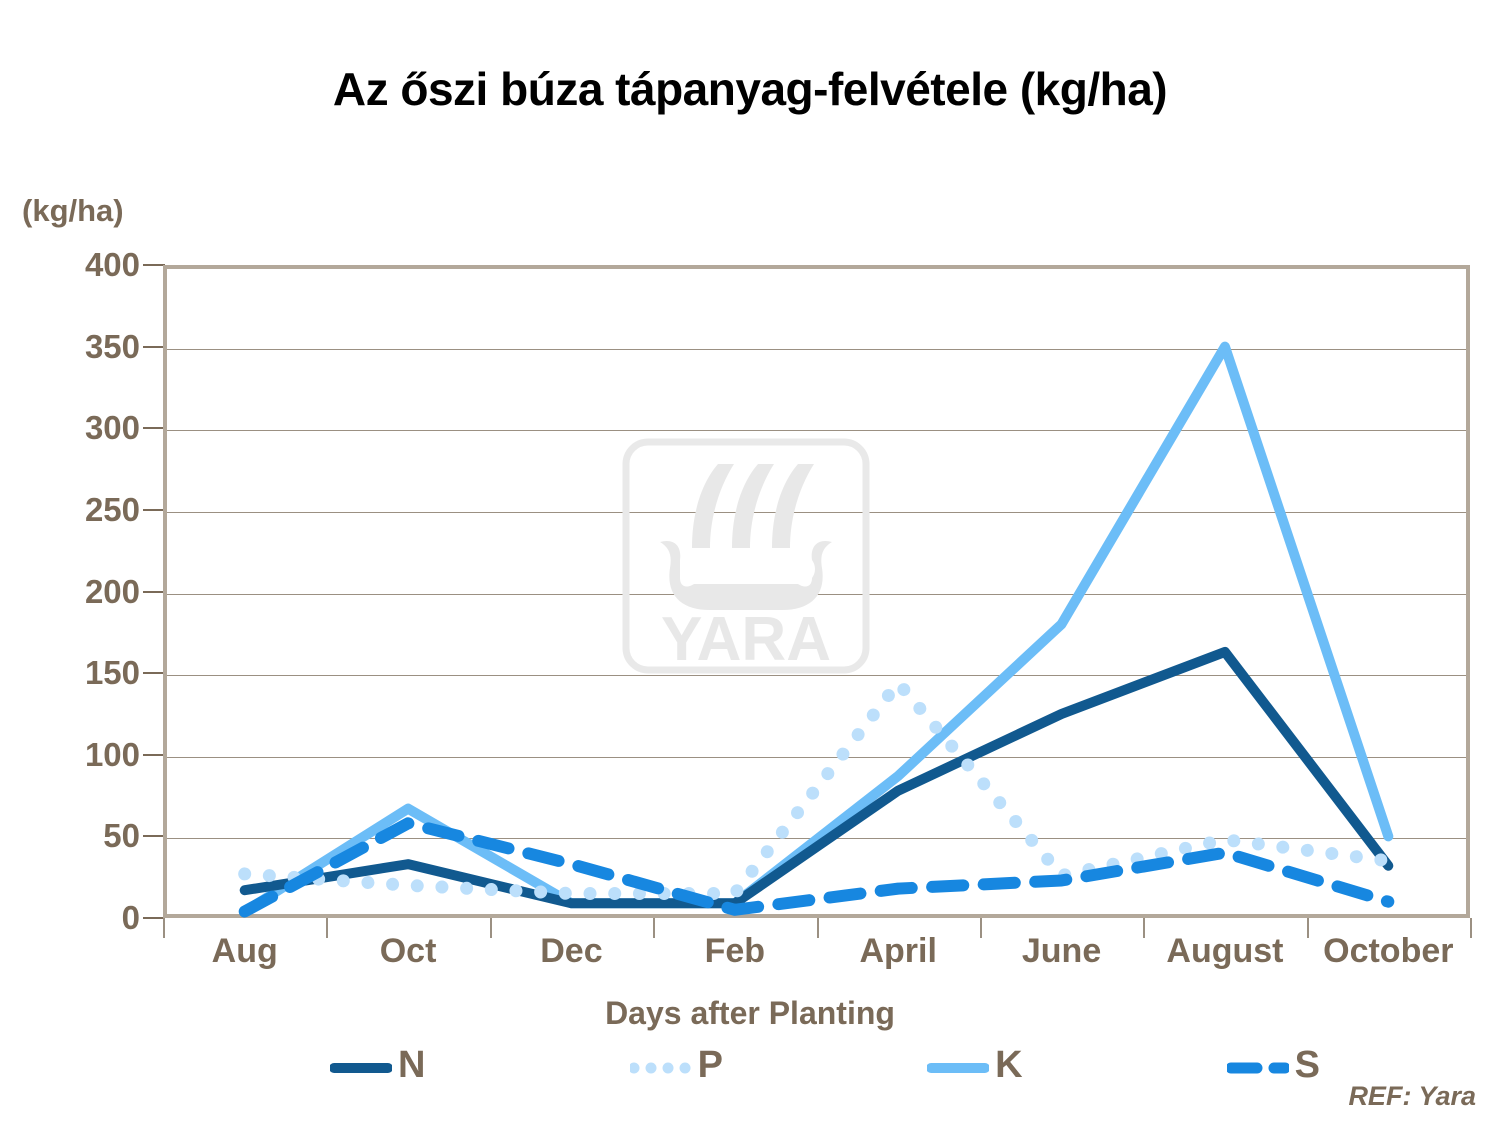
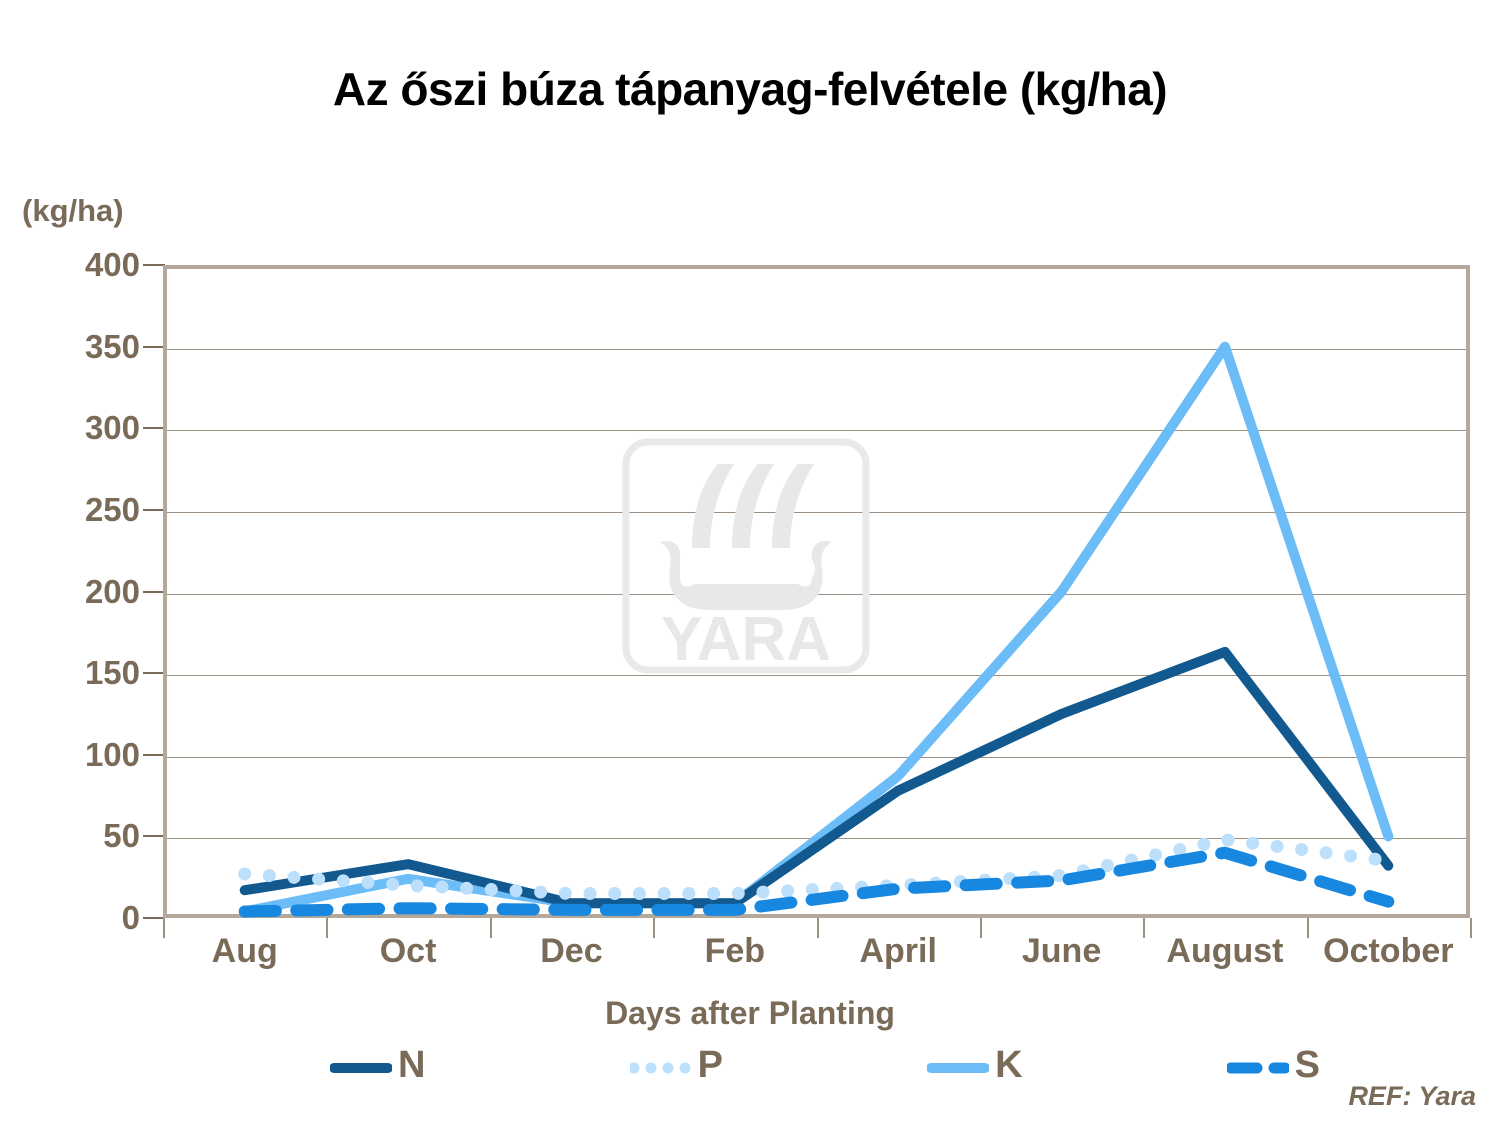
K/Oct: 67 -> 24
S/Oct: 58 -> 6
S/Dec: 33 -> 5
P/April: 144 -> 20
K/June: 180 -> 200
